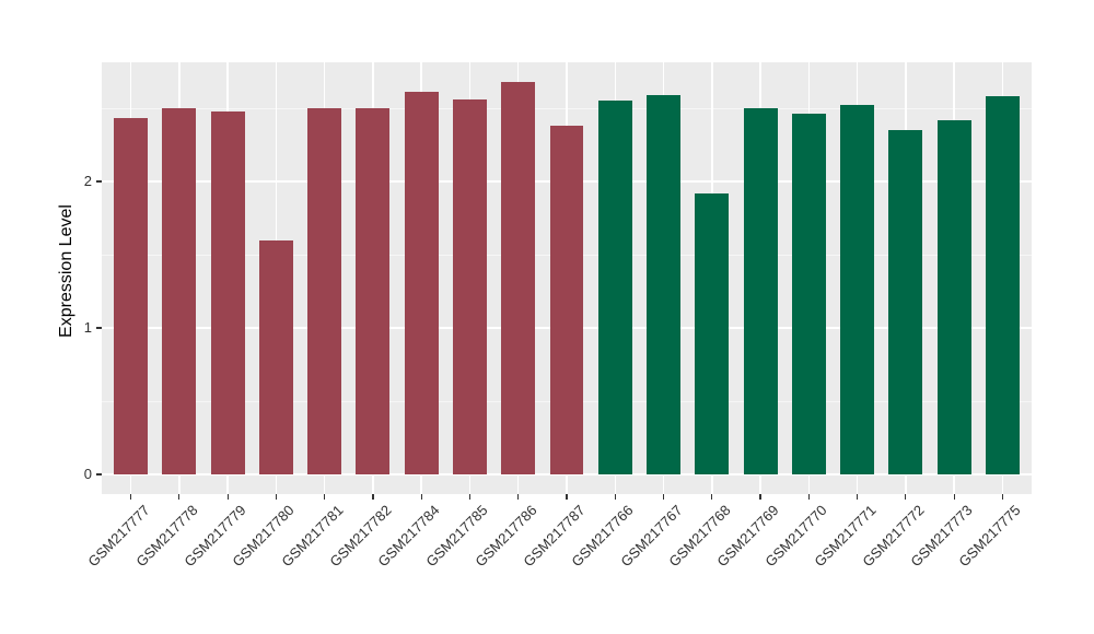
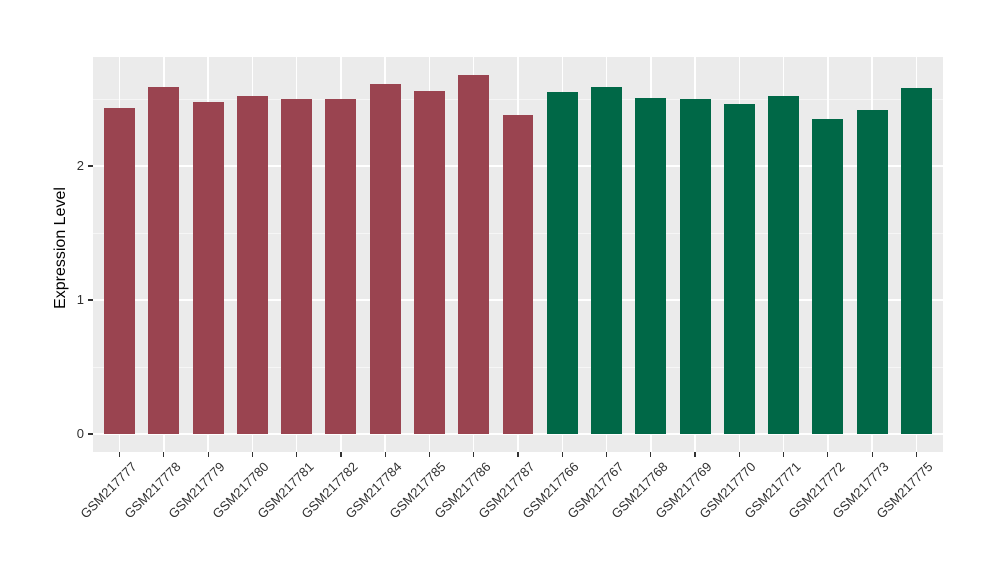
GSM217778: 2.50 -> 2.59
GSM217780: 1.60 -> 2.52
GSM217768: 1.92 -> 2.51
